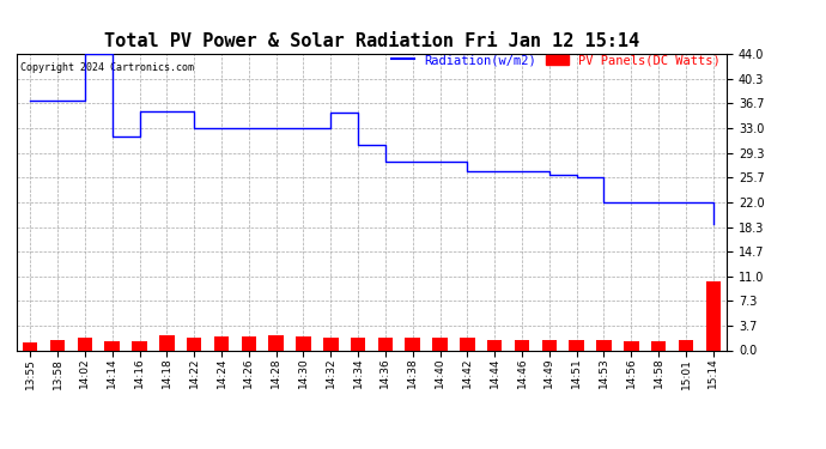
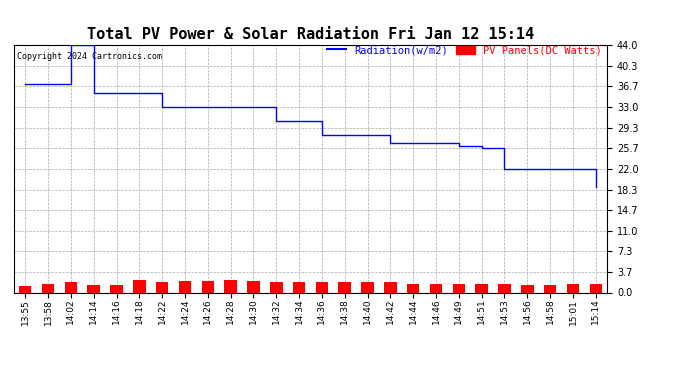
Radiation(w/m2)/14:14: 31.8 -> 35.5
Radiation(w/m2)/14:32: 35.2 -> 30.5
PV Panels(DC Watts)/15:14: 10.2 -> 1.5
